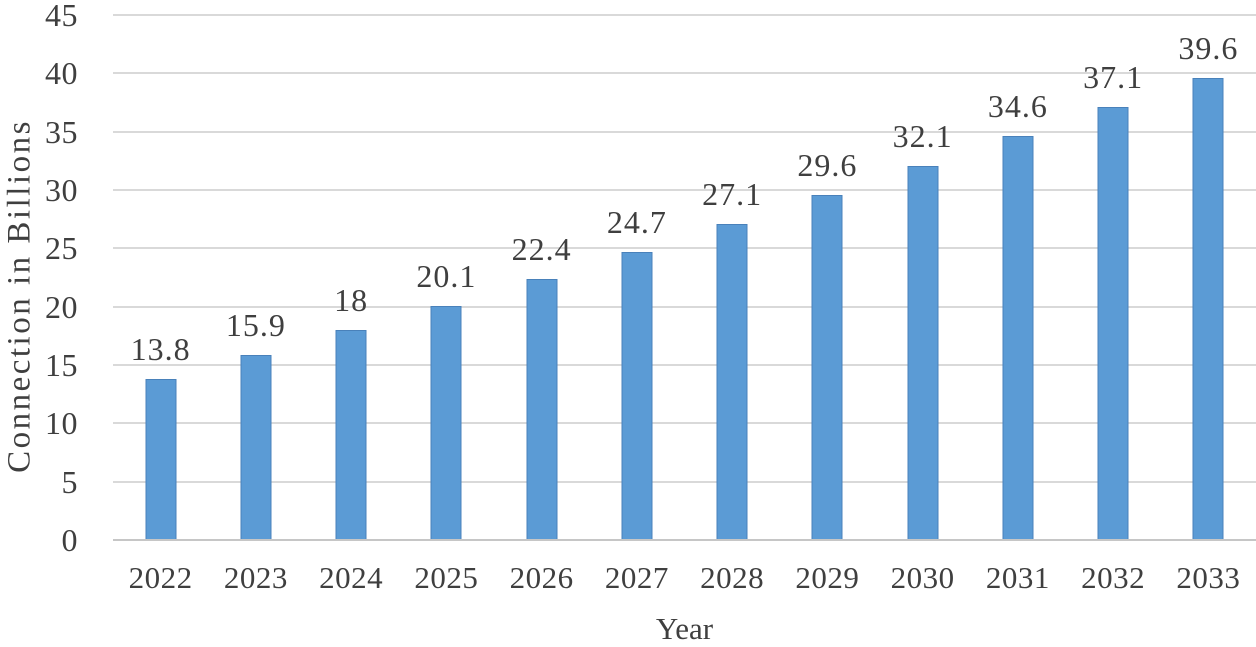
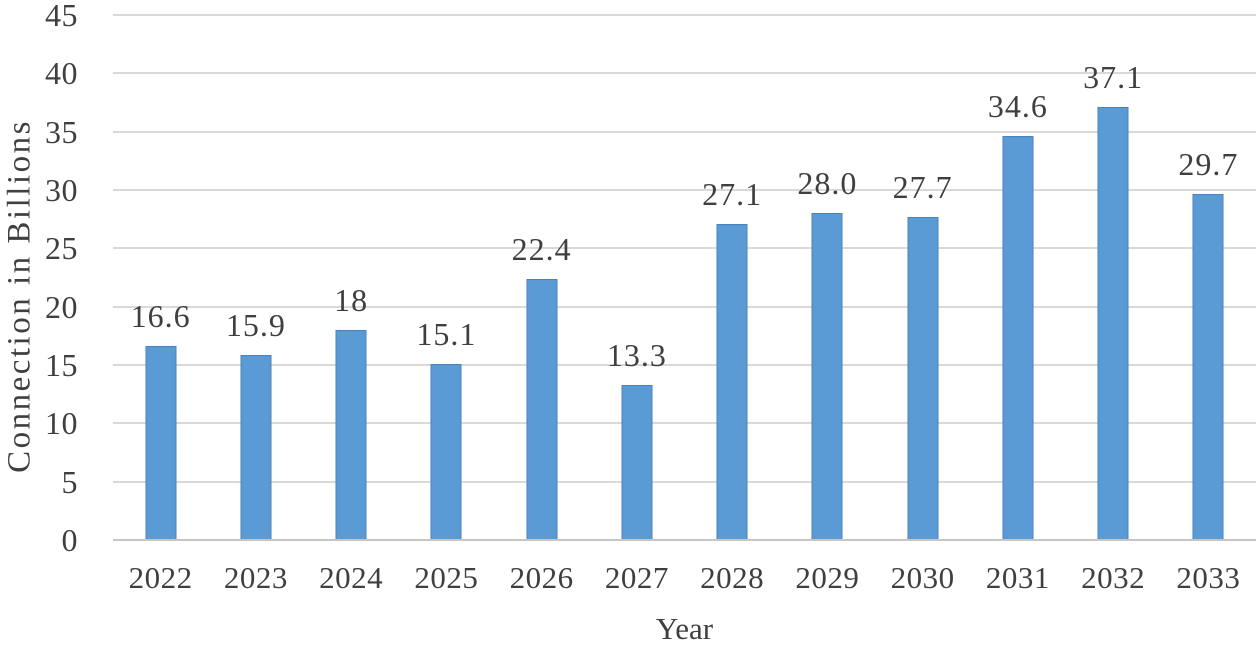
2022: 13.8 -> 16.6
2025: 20.1 -> 15.1
2027: 24.7 -> 13.3
2029: 29.6 -> 28.0
2030: 32.1 -> 27.7
2033: 39.6 -> 29.7
